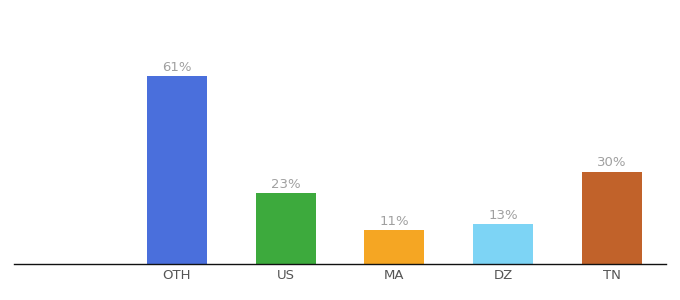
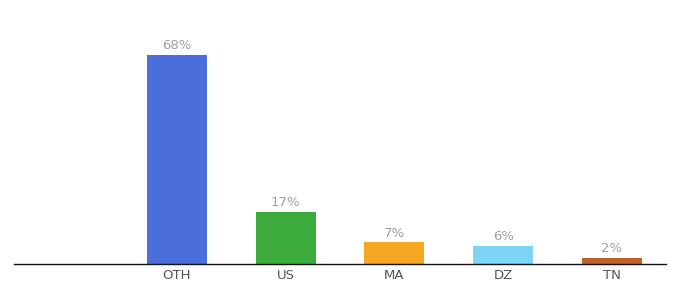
OTH: 61% -> 68%
US: 23% -> 17%
MA: 11% -> 7%
DZ: 13% -> 6%
TN: 30% -> 2%
